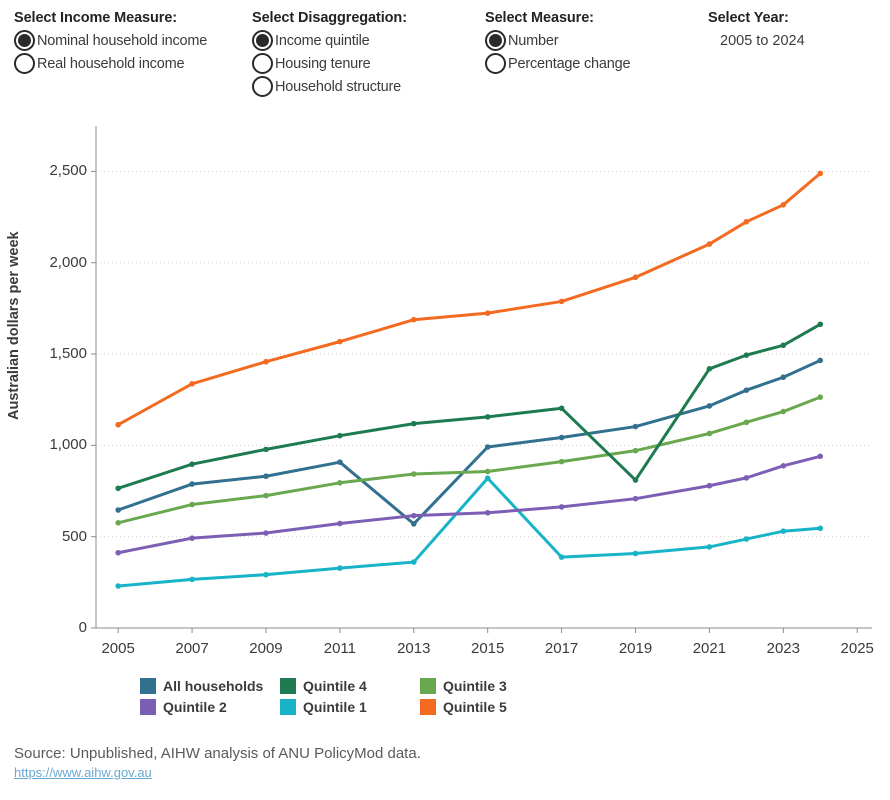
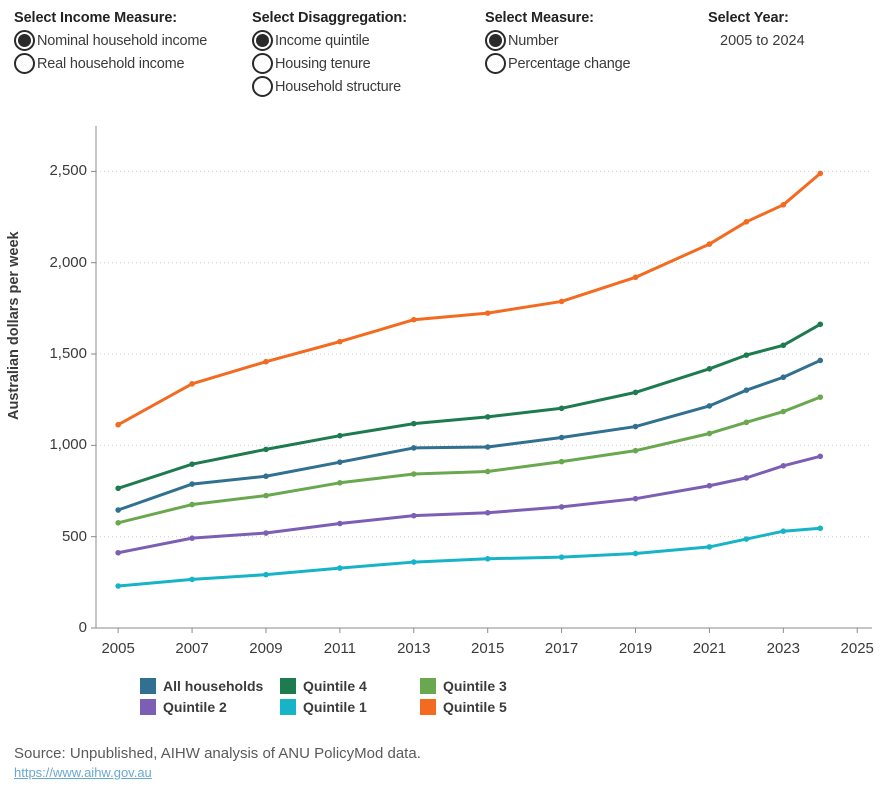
All households/2013: 570 -> 990
Quintile 1/2015: 820 -> 380
Quintile 4/2019: 810 -> 1290
